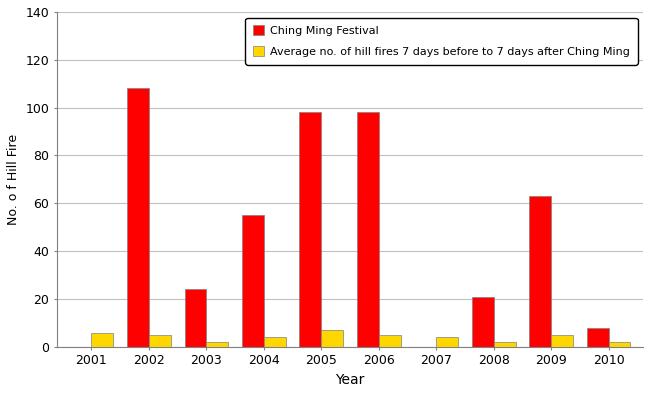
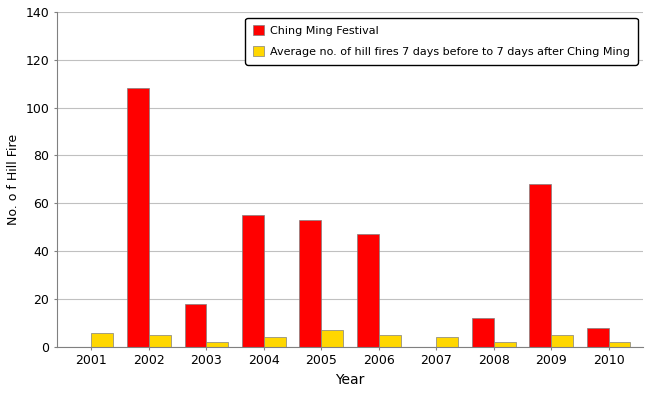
Ching Ming Festival/2003: 24 -> 18
Ching Ming Festival/2005: 98 -> 53
Ching Ming Festival/2006: 98 -> 47
Ching Ming Festival/2008: 21 -> 12
Ching Ming Festival/2009: 63 -> 68
